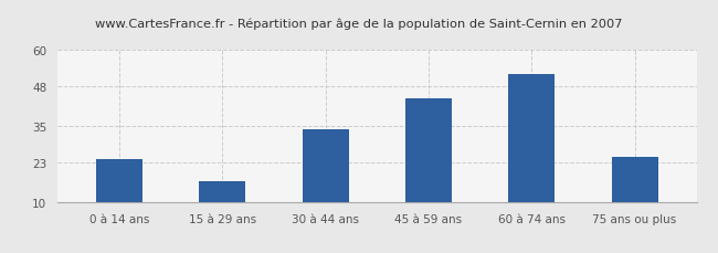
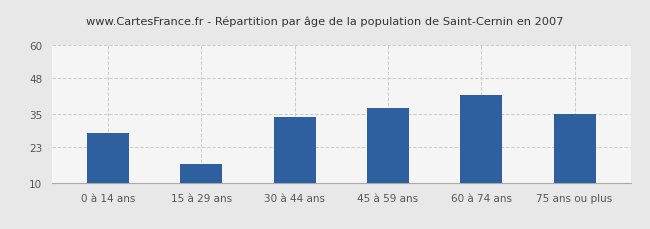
0 à 14 ans: 24 -> 28
45 à 59 ans: 44 -> 37
60 à 74 ans: 52 -> 42
75 ans ou plus: 25 -> 35
